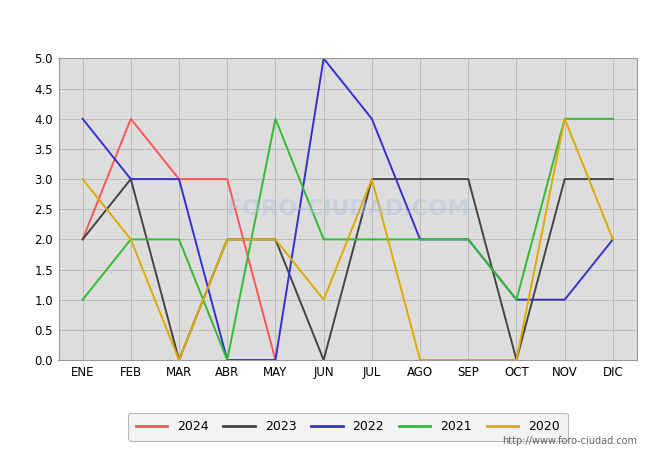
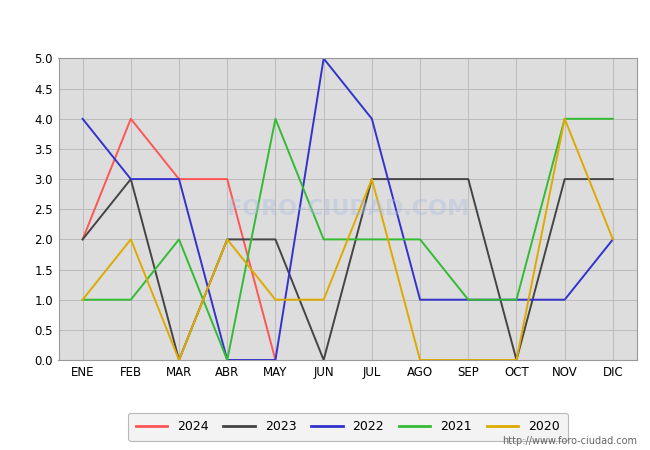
2020/ENE: 3 -> 1
2021/FEB: 2 -> 1
2020/MAY: 2 -> 1
2022/AGO: 2 -> 1
2022/SEP: 2 -> 1
2021/SEP: 2 -> 1
